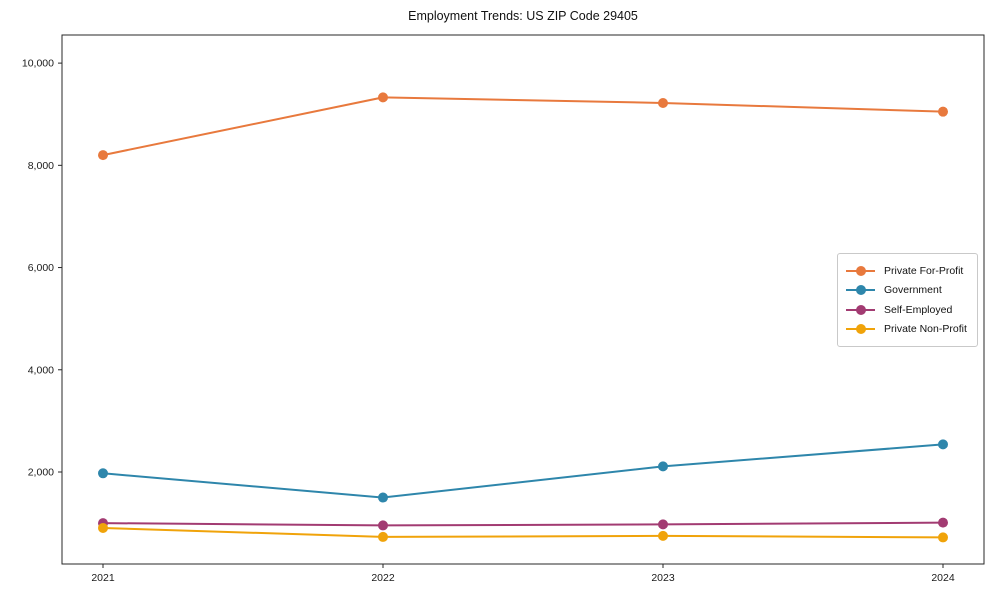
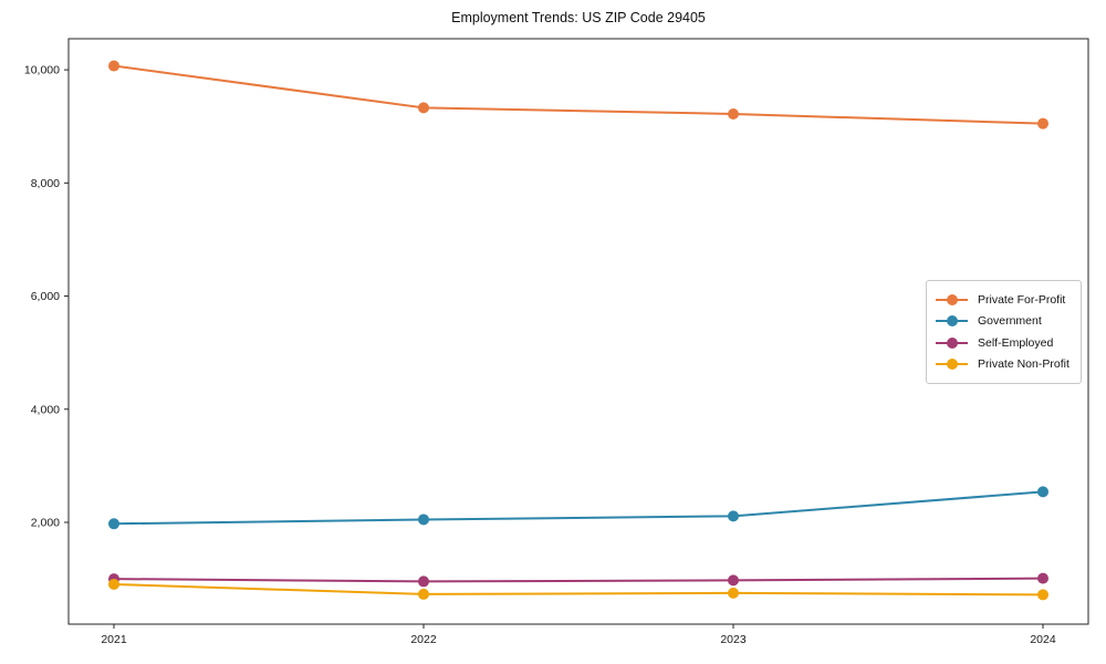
Private For-Profit/2021: 8200 -> 10100
Government/2022: 1500 -> 2000
